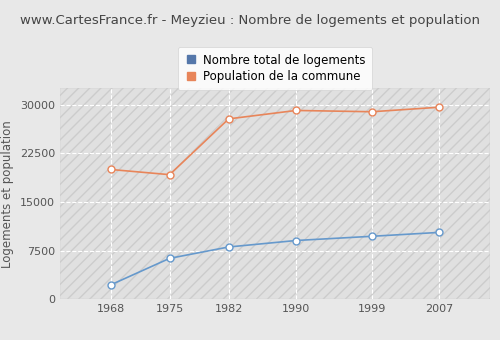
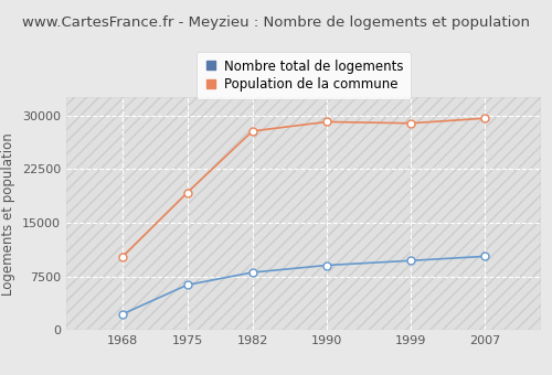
Population de la commune/1968: 20000 -> 10200
